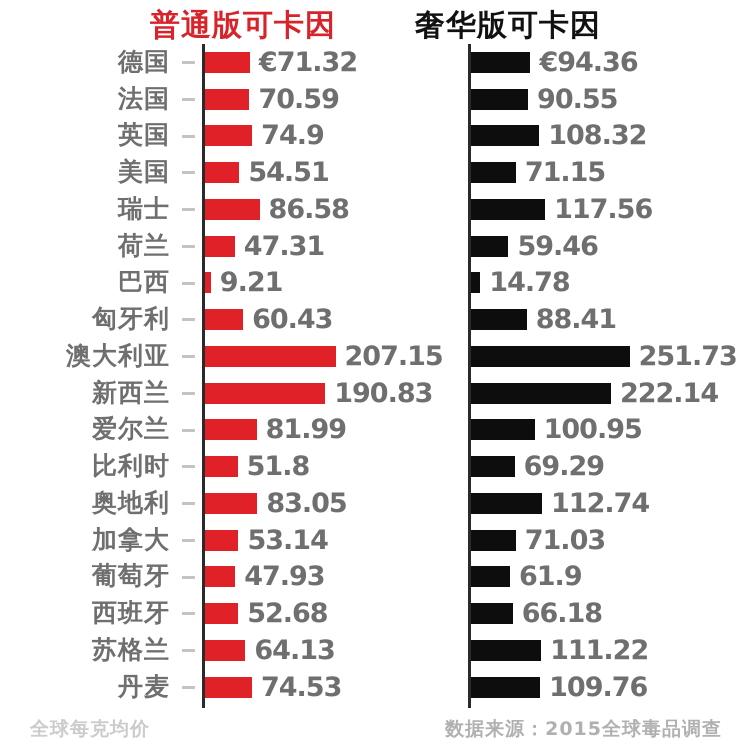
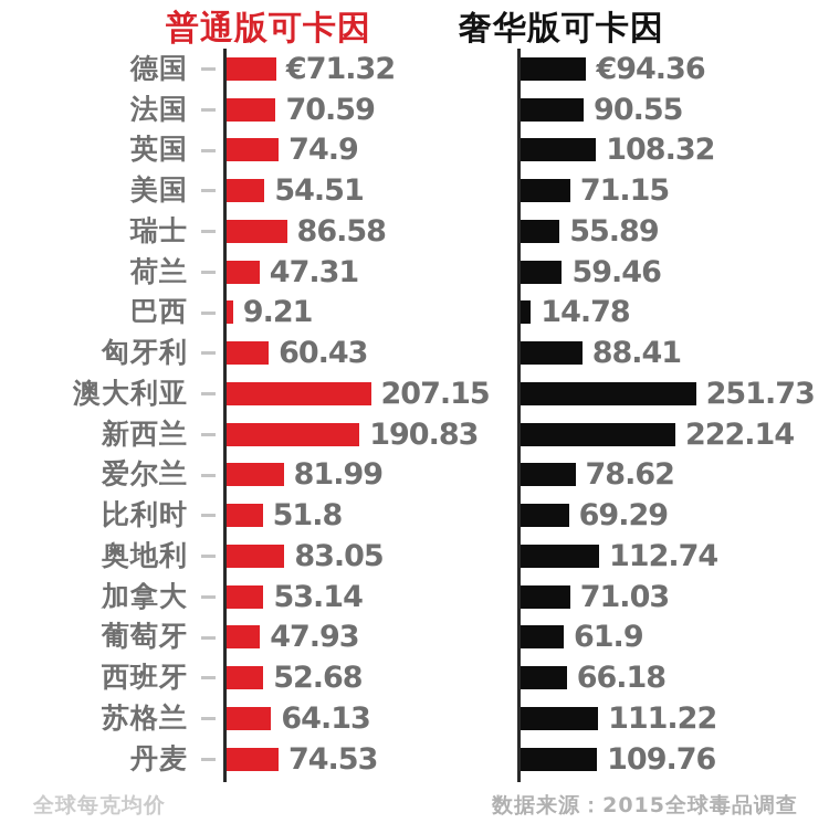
奢华版可卡因/瑞士: 117.56 -> 55.89
奢华版可卡因/爱尔兰: 100.95 -> 78.62
